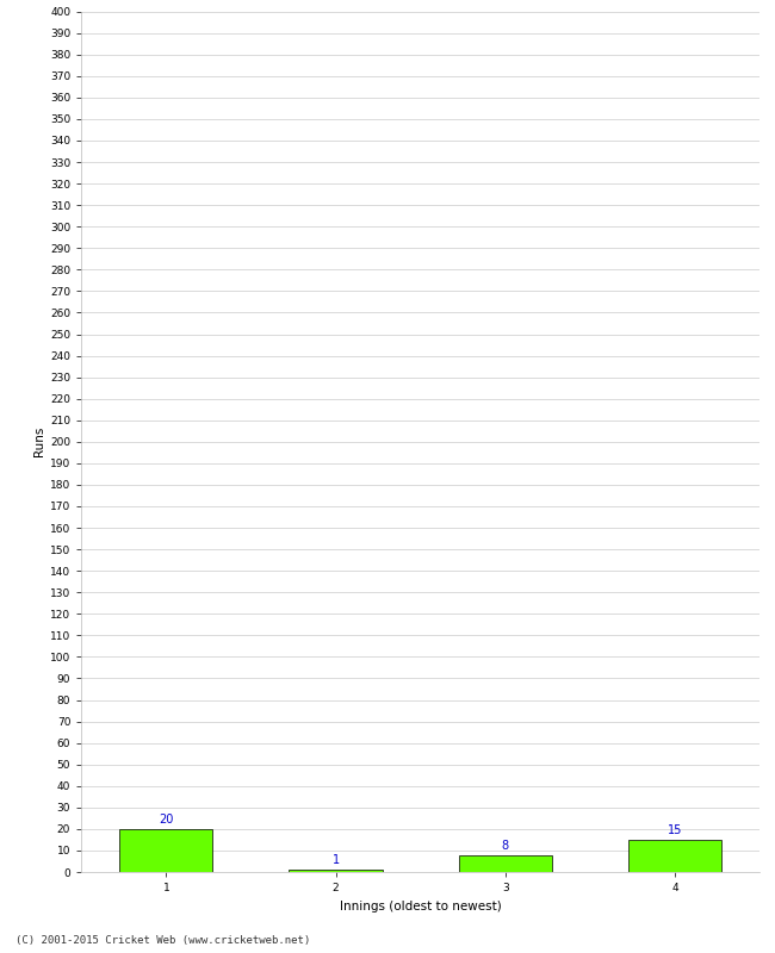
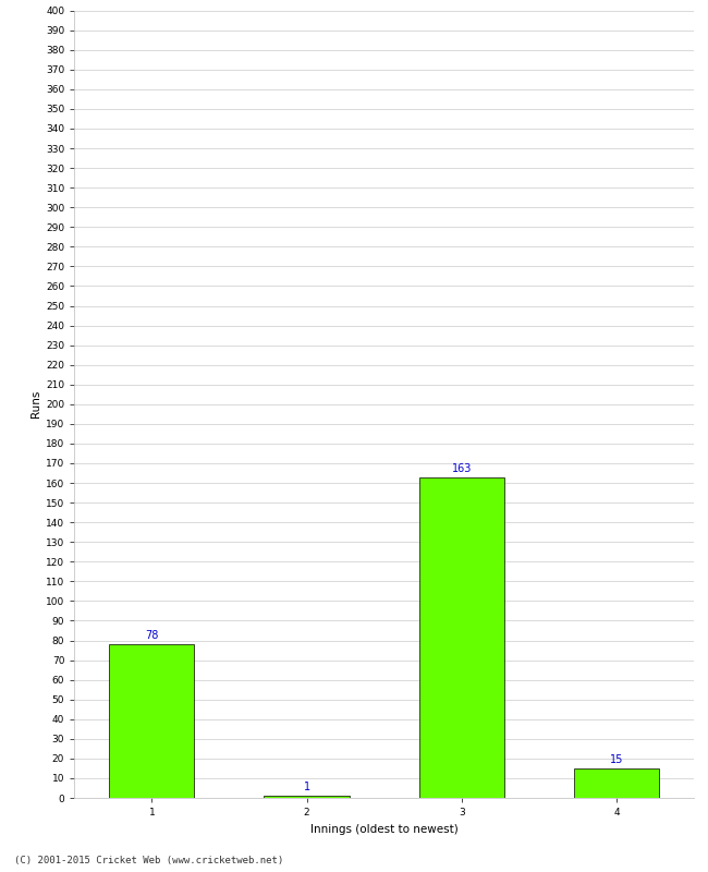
1: 20 -> 78
3: 8 -> 163
